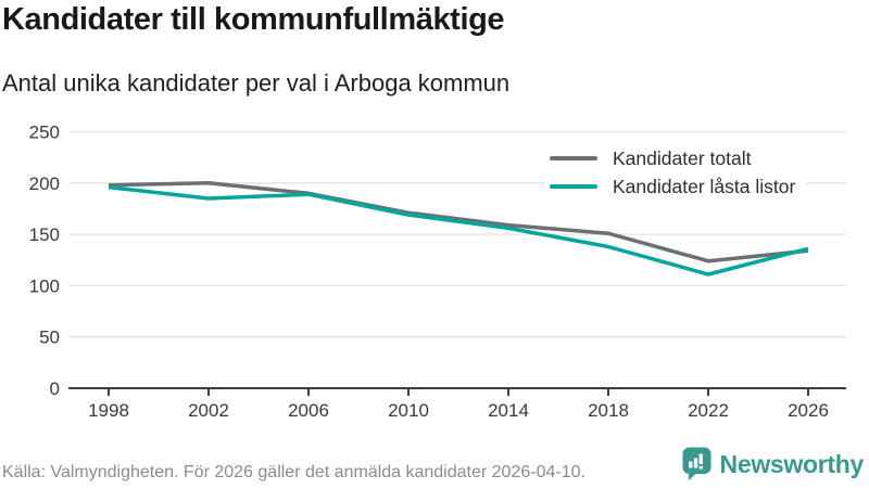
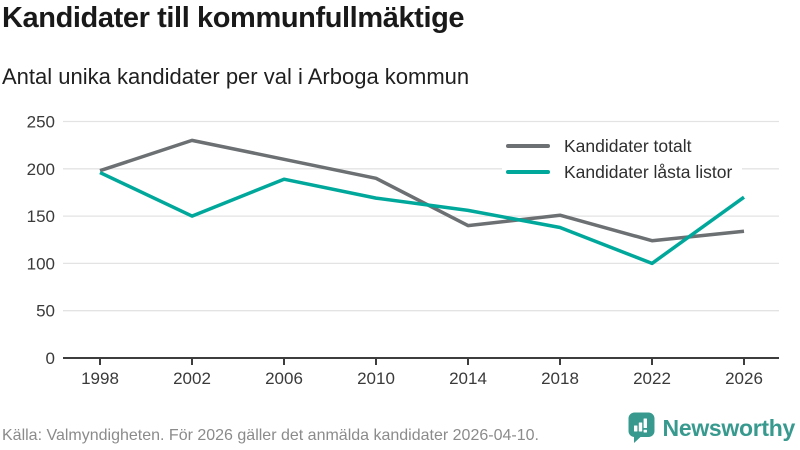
Kandidater totalt/2002: 200 -> 230
Kandidater låsta listor/2002: 180 -> 150
Kandidater totalt/2006: 190 -> 210
Kandidater totalt/2010: 170 -> 190
Kandidater totalt/2014: 160 -> 140
Kandidater låsta listor/2022: 110 -> 100
Kandidater låsta listor/2026: 140 -> 170
